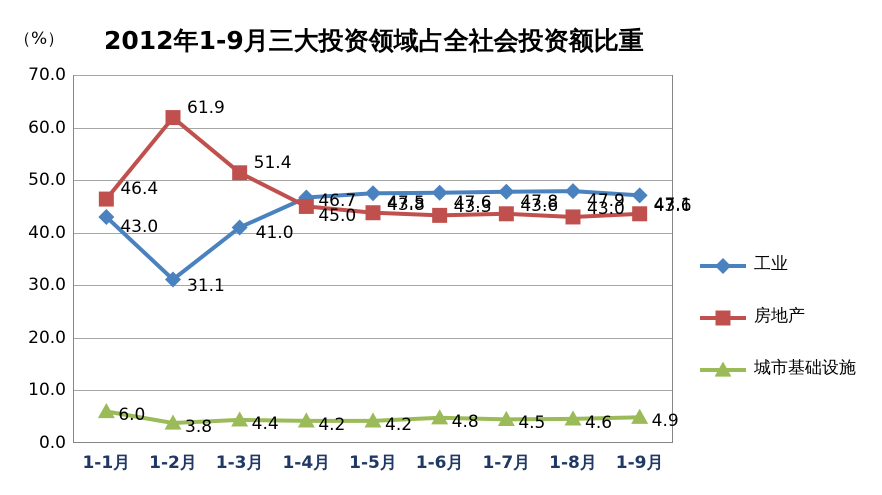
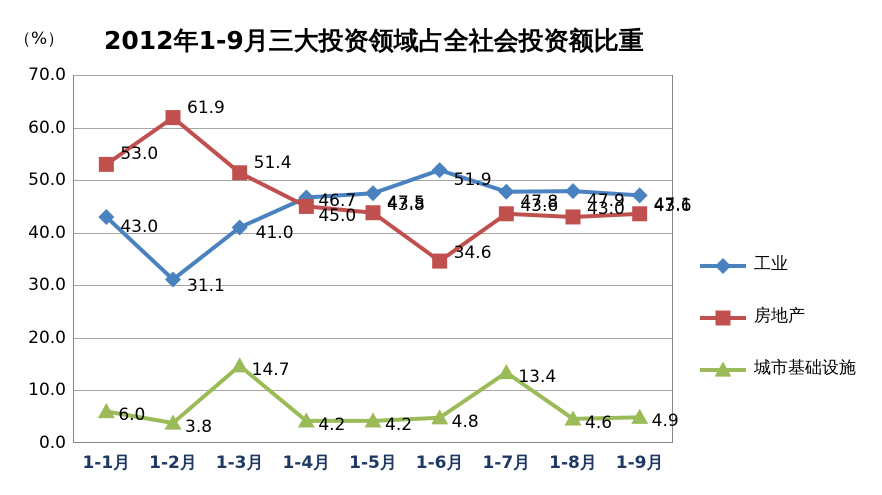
房地产/1-1月: 46.4 -> 53.0
城市基础设施/1-3月: 4.4 -> 14.7
工业/1-6月: 47.6 -> 51.9
房地产/1-6月: 43.3 -> 34.6
城市基础设施/1-7月: 4.5 -> 13.4
